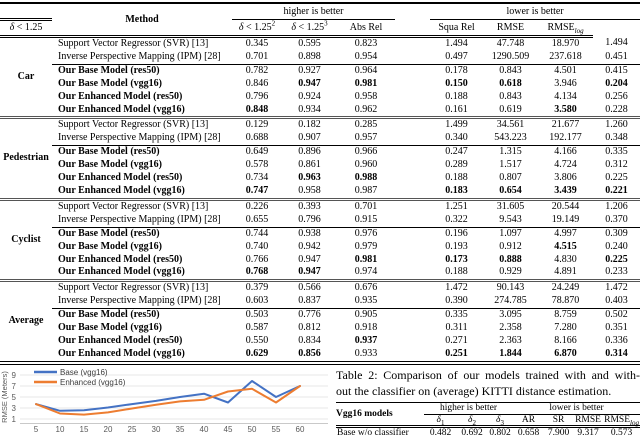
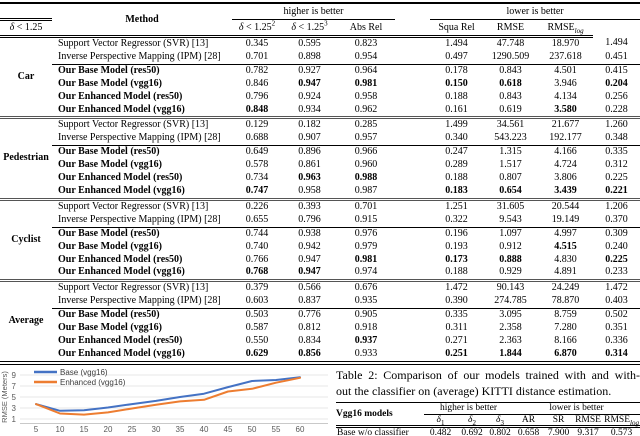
Base (vgg16)/45: 4 -> 7
Base (vgg16)/55: 5 -> 8
Enhanced (vgg16)/55: 4 -> 8
Base (vgg16)/60: 7 -> 9
Enhanced (vgg16)/60: 7 -> 8
